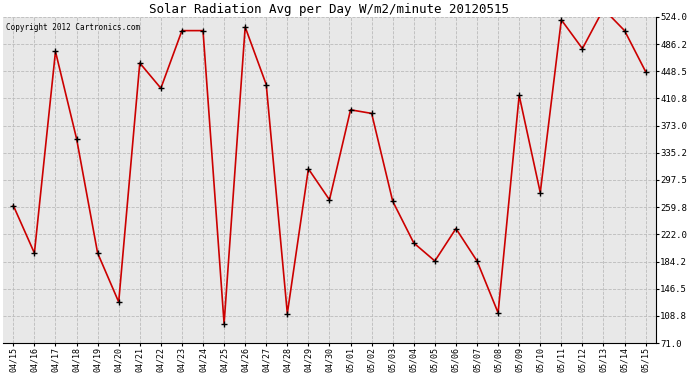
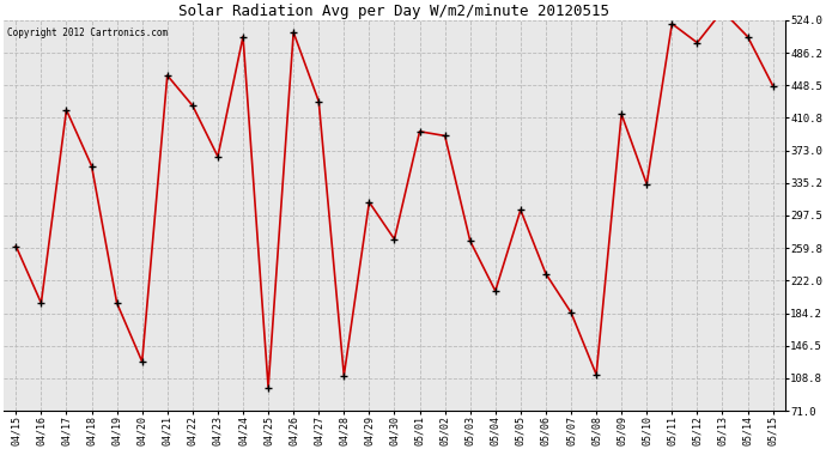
04/17: 476 -> 420
04/23: 505 -> 366
05/05: 185 -> 304
05/10: 280 -> 334
05/12: 480 -> 498
